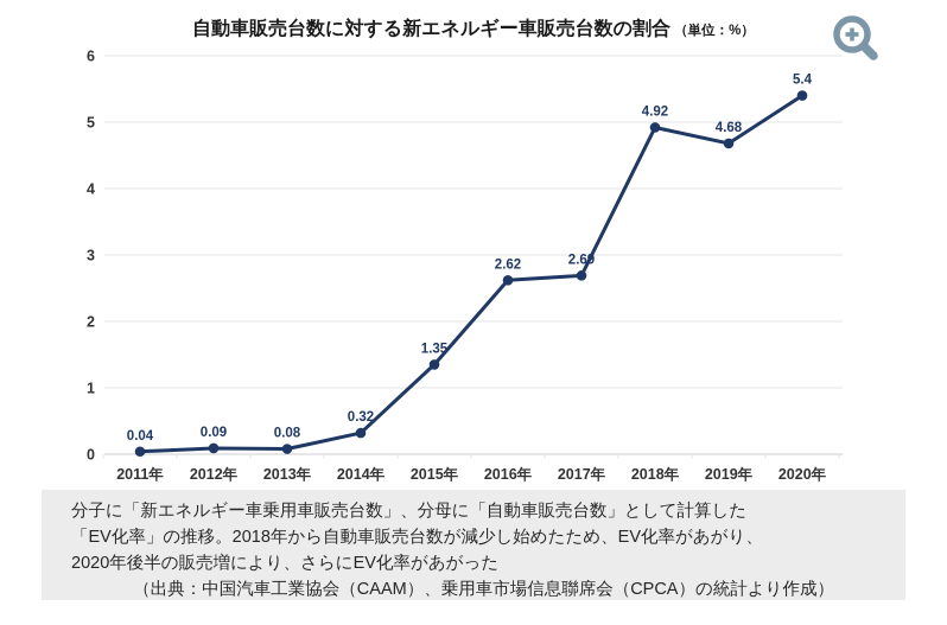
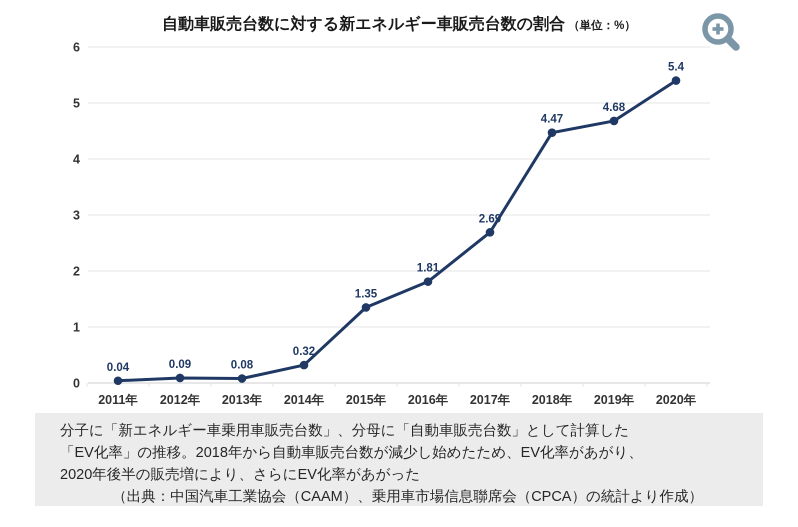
2016年: 2.62 -> 1.81
2018年: 4.92 -> 4.47
